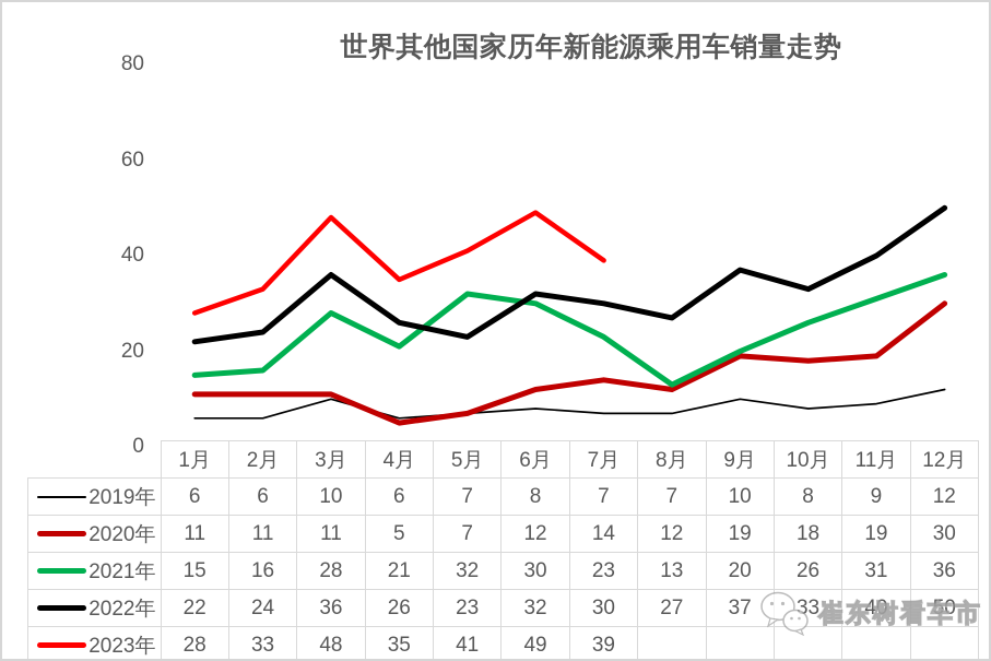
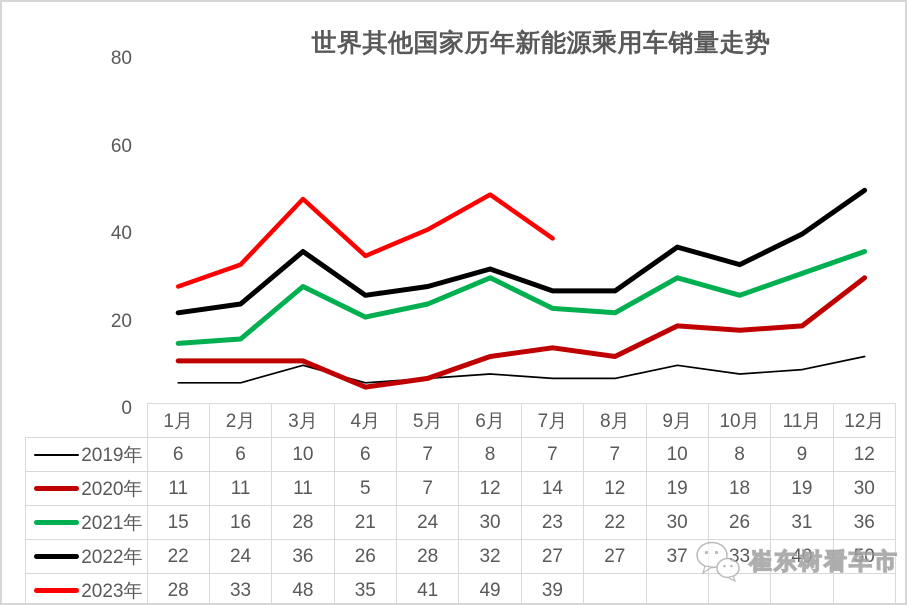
2021年/5月: 32 -> 24
2022年/5月: 23 -> 28
2022年/7月: 30 -> 27
2021年/8月: 13 -> 22
2021年/9月: 20 -> 30
